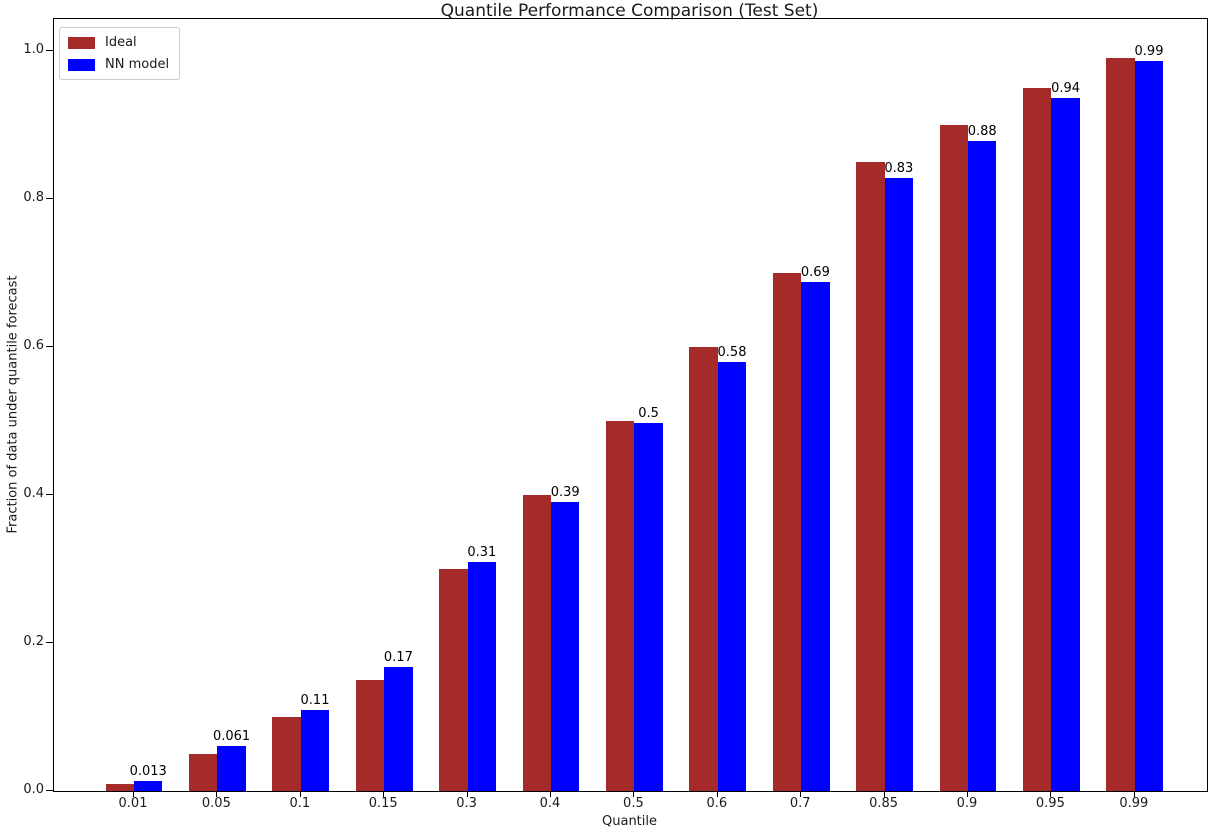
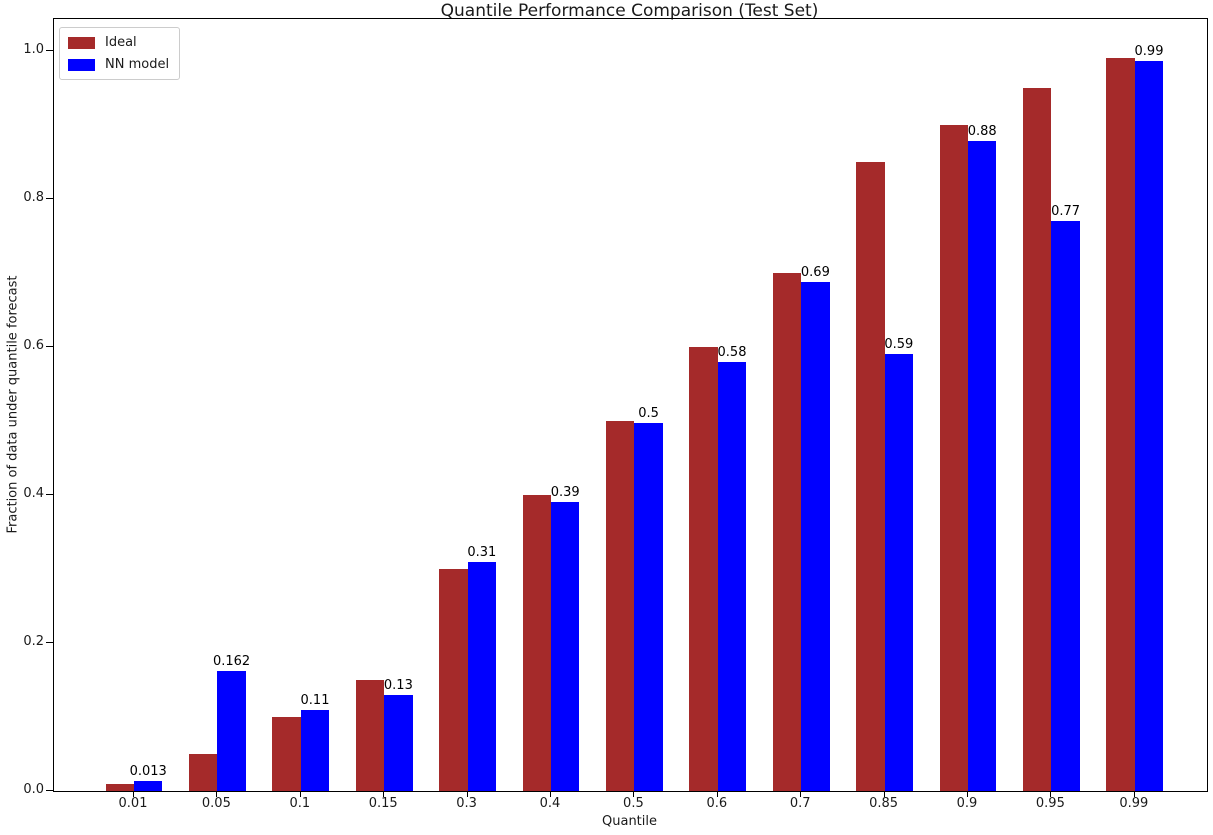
NN model/0.05: 0.061 -> 0.162
NN model/0.15: 0.17 -> 0.13
NN model/0.85: 0.83 -> 0.59
NN model/0.95: 0.94 -> 0.77
